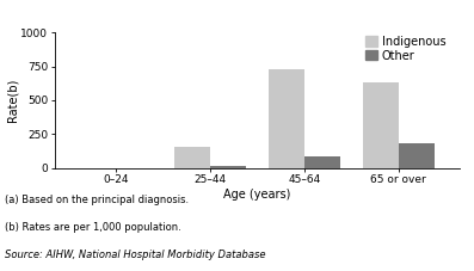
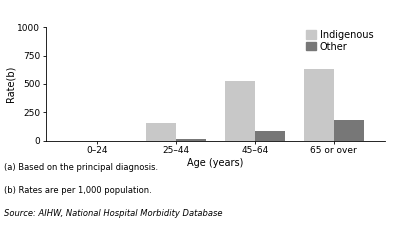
Indigenous/45–64: 730 -> 530
